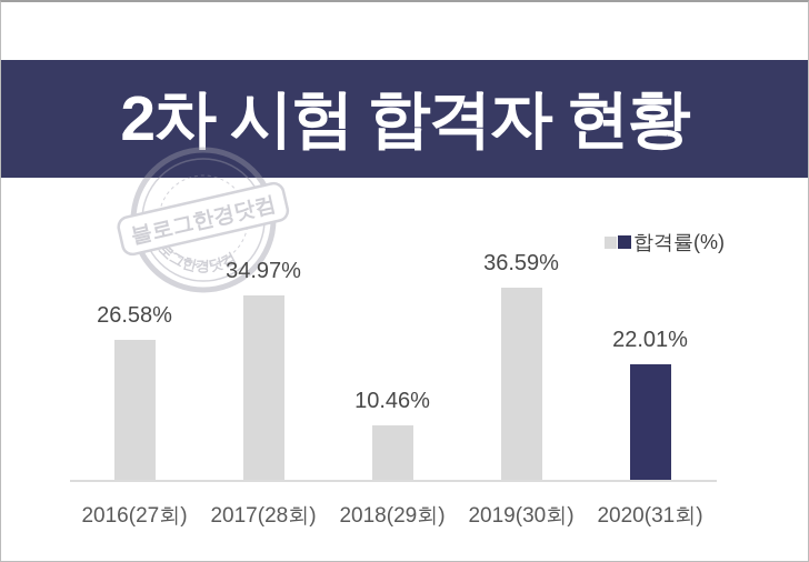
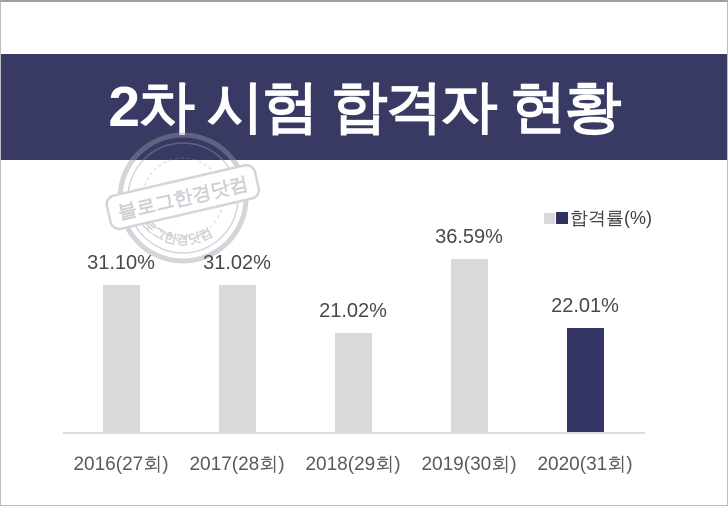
2016(27회): 26.58% -> 31.10%
2017(28회): 34.97% -> 31.02%
2018(29회): 10.46% -> 21.02%
